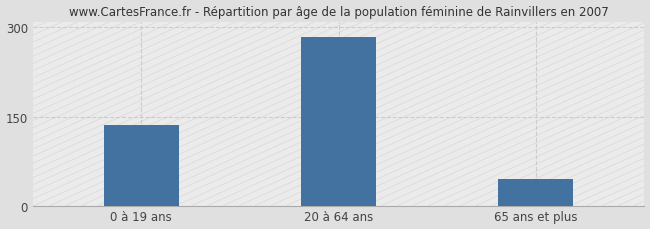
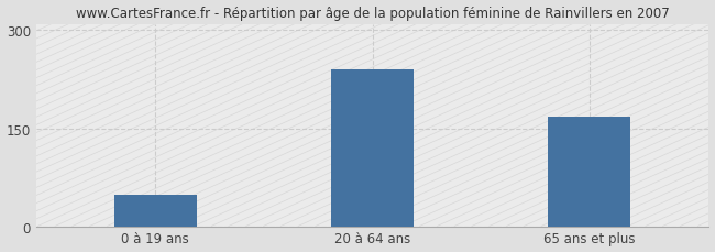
0 à 19 ans: 135 -> 48
20 à 64 ans: 284 -> 240
65 ans et plus: 45 -> 168
